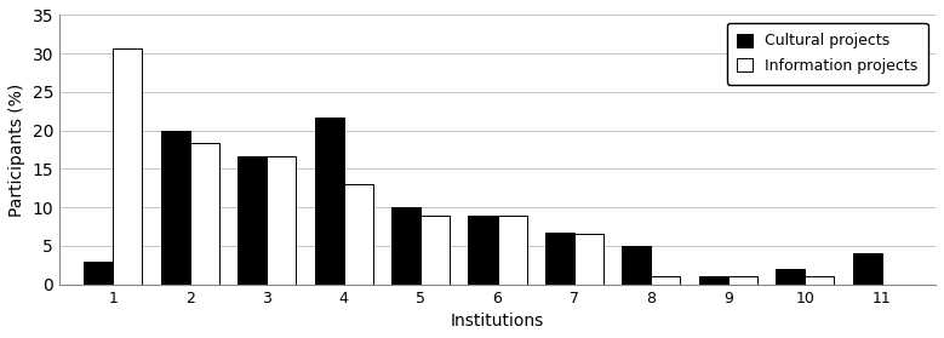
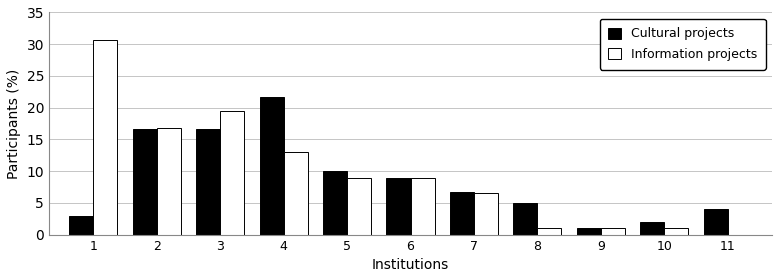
Cultural projects/2: 20.0 -> 16.6
Information projects/2: 18.3 -> 16.8
Information projects/3: 16.7 -> 19.4
